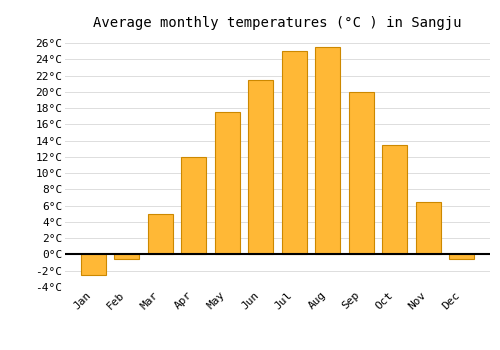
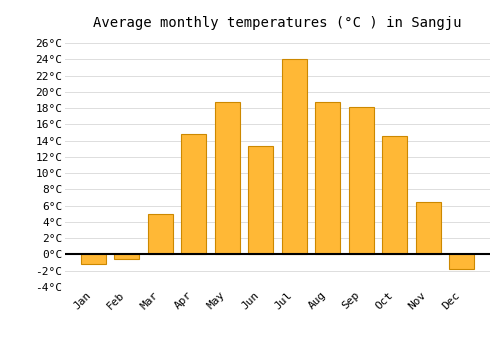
Jan: -2.5°C -> -1.2°C
Apr: 12.0°C -> 14.8°C
May: 17.5°C -> 18.8°C
Jun: 21.5°C -> 13.4°C
Jul: 25.0°C -> 24.0°C
Aug: 25.5°C -> 18.8°C
Sep: 20.0°C -> 18.2°C
Oct: 13.5°C -> 14.6°C
Dec: -0.5°C -> -1.8°C
